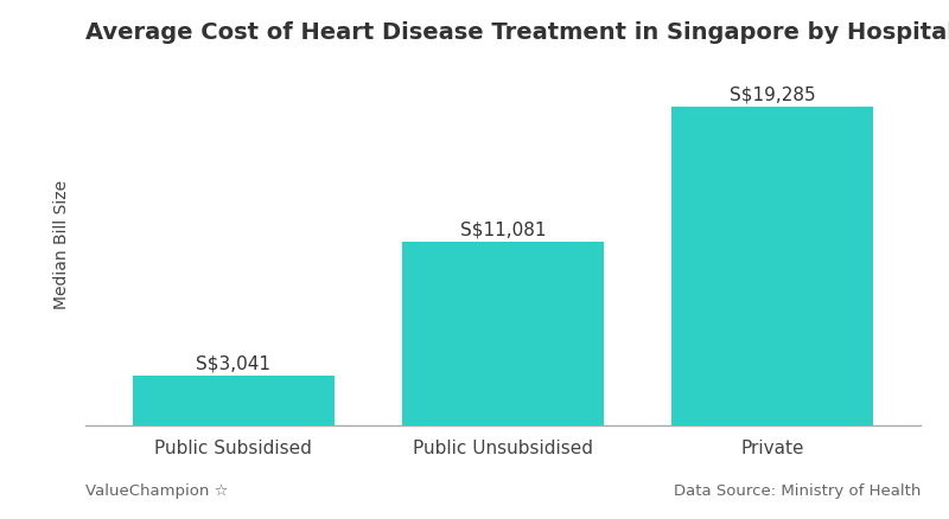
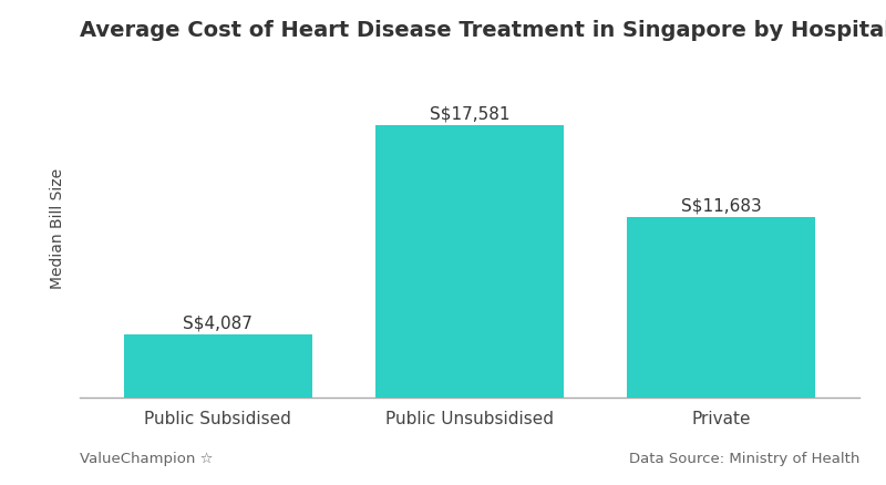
Public Subsidised: S$3,041 -> S$4,087
Public Unsubsidised: S$11,081 -> S$17,581
Private: S$19,285 -> S$11,683
